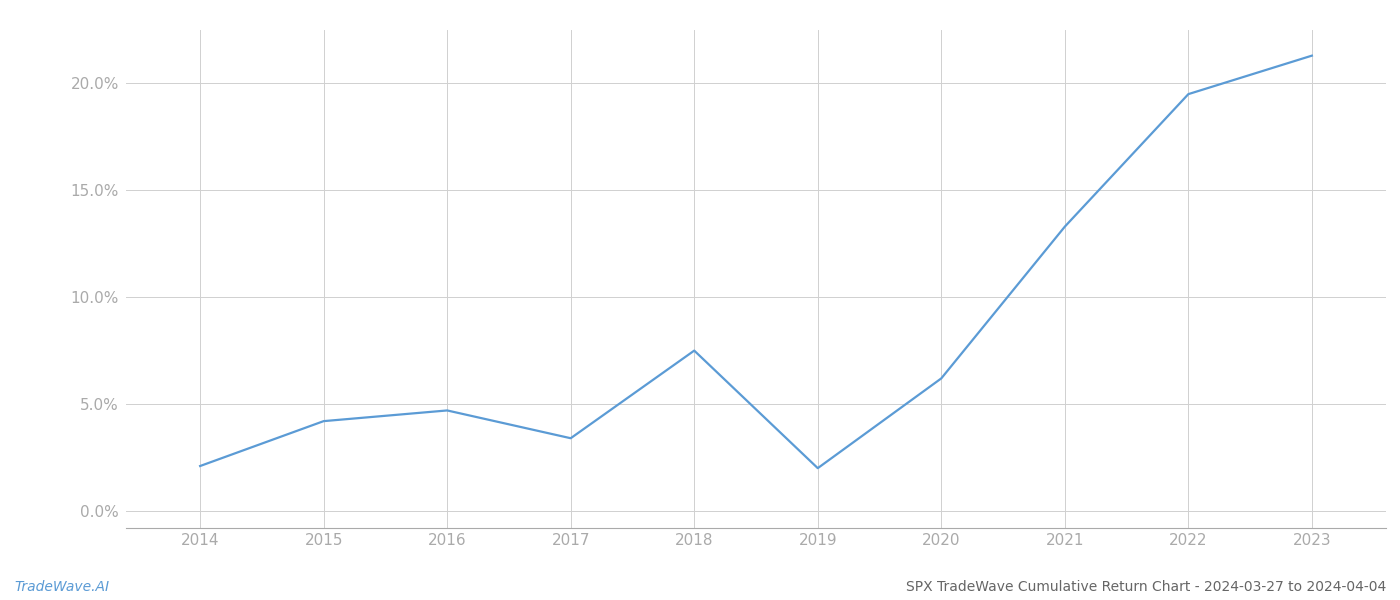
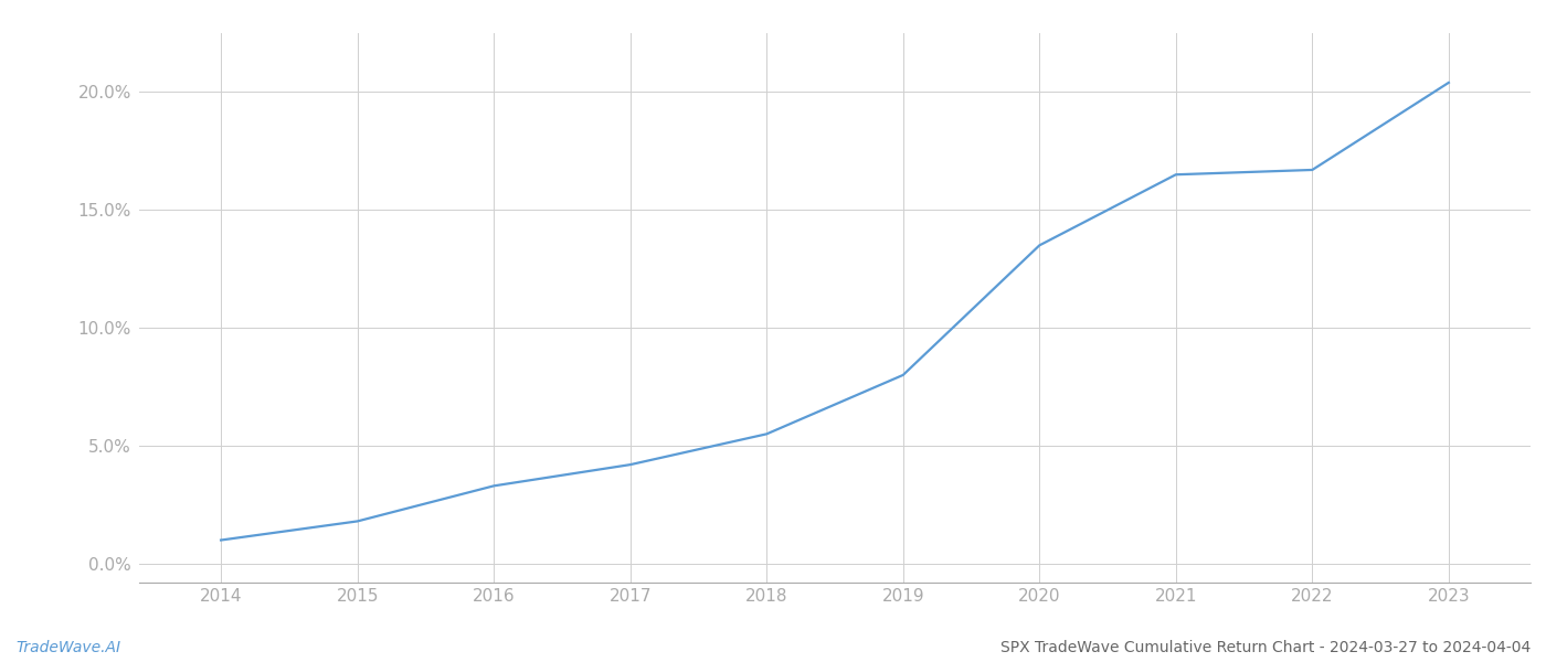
2014: 2.1% -> 1.0%
2015: 4.2% -> 1.8%
2016: 4.7% -> 3.3%
2017: 3.4% -> 4.2%
2018: 7.5% -> 5.5%
2019: 2.0% -> 8.0%
2020: 6.2% -> 13.5%
2021: 13.3% -> 16.5%
2022: 19.5% -> 16.7%
2023: 21.3% -> 20.4%
